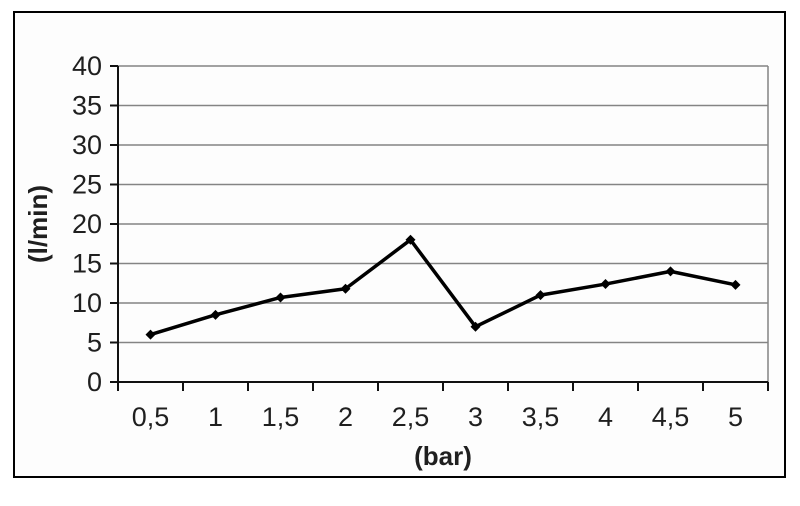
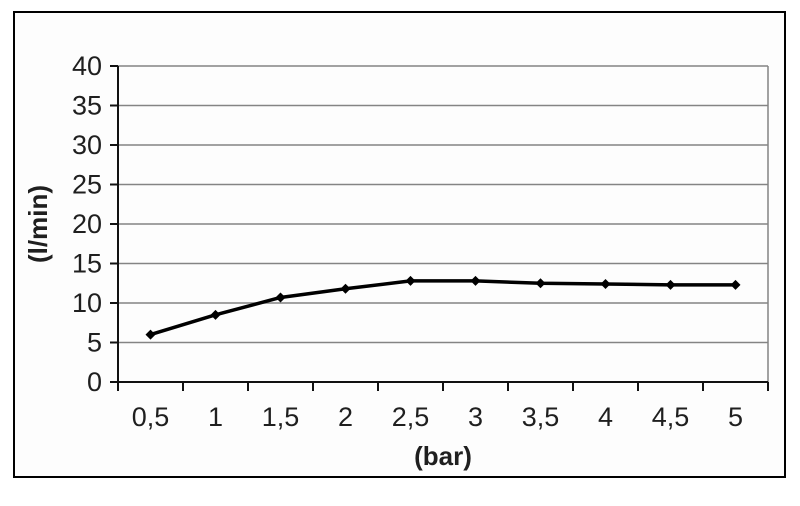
2,5: 18 -> 13
3: 7 -> 13
3,5: 11 -> 12
4,5: 14 -> 12
